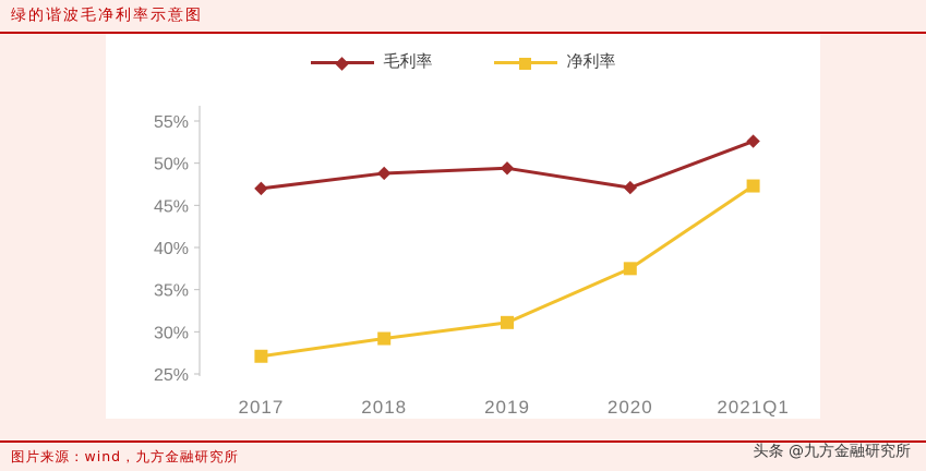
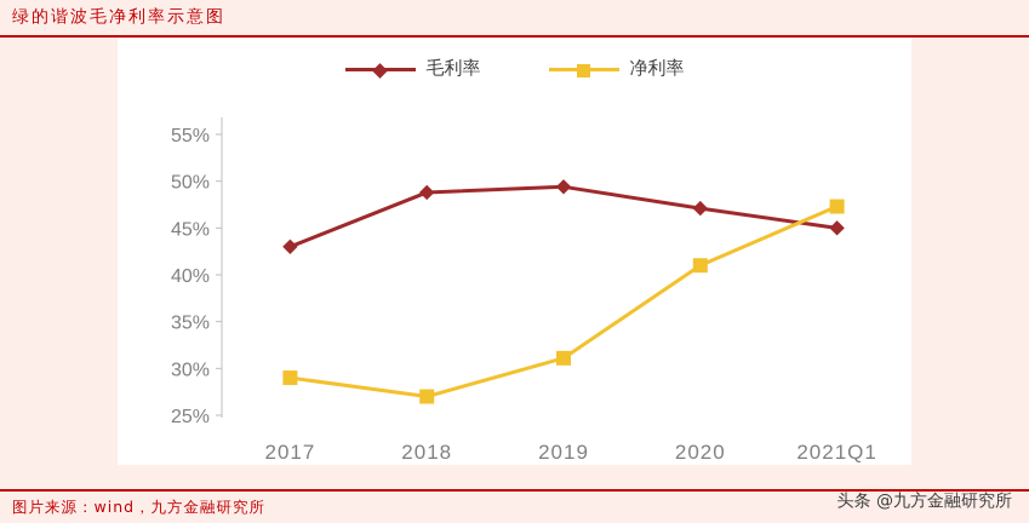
毛利率/2017: 47% -> 43%
净利率/2017: 27% -> 29%
净利率/2018: 29% -> 27%
净利率/2020: 38% -> 41%
毛利率/2021Q1: 53% -> 45%
